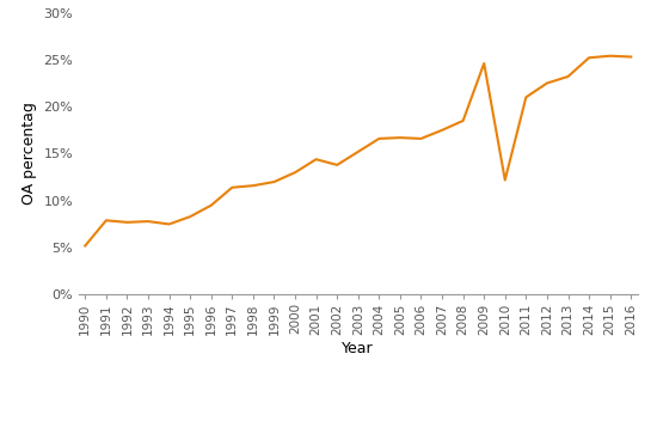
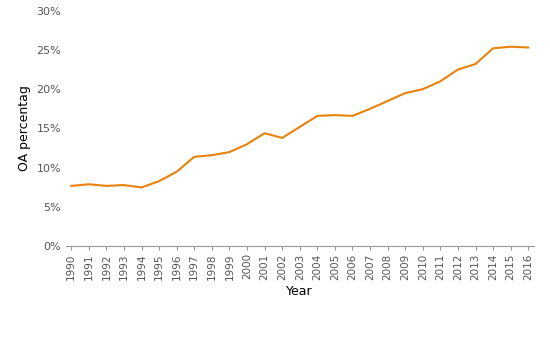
1990: 5.2% -> 7.7%
2009: 24.6% -> 19.5%
2010: 12.2% -> 20.0%
